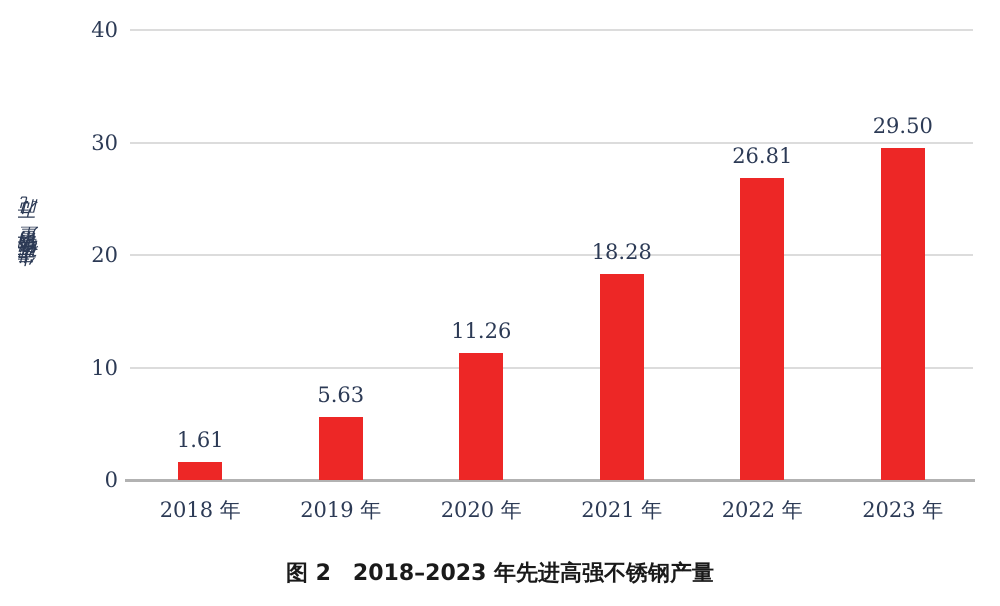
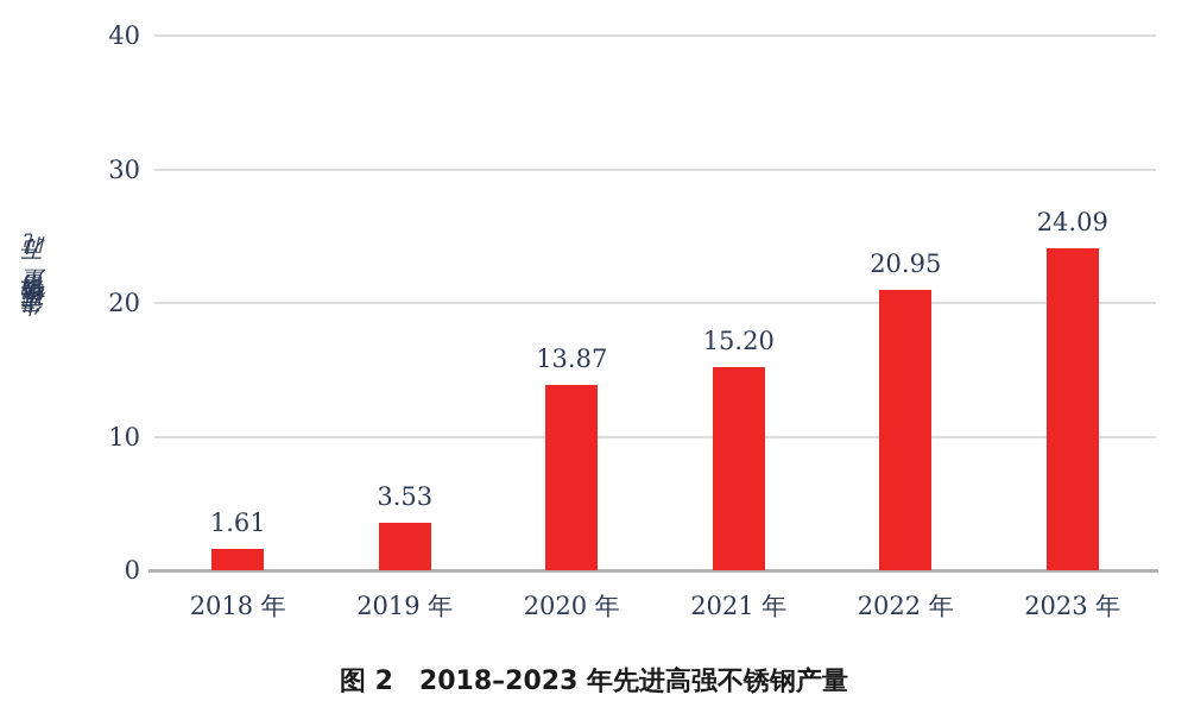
2019 年: 5.63 -> 3.53
2020 年: 11.26 -> 13.87
2021 年: 18.28 -> 15.20
2022 年: 26.81 -> 20.95
2023 年: 29.50 -> 24.09
